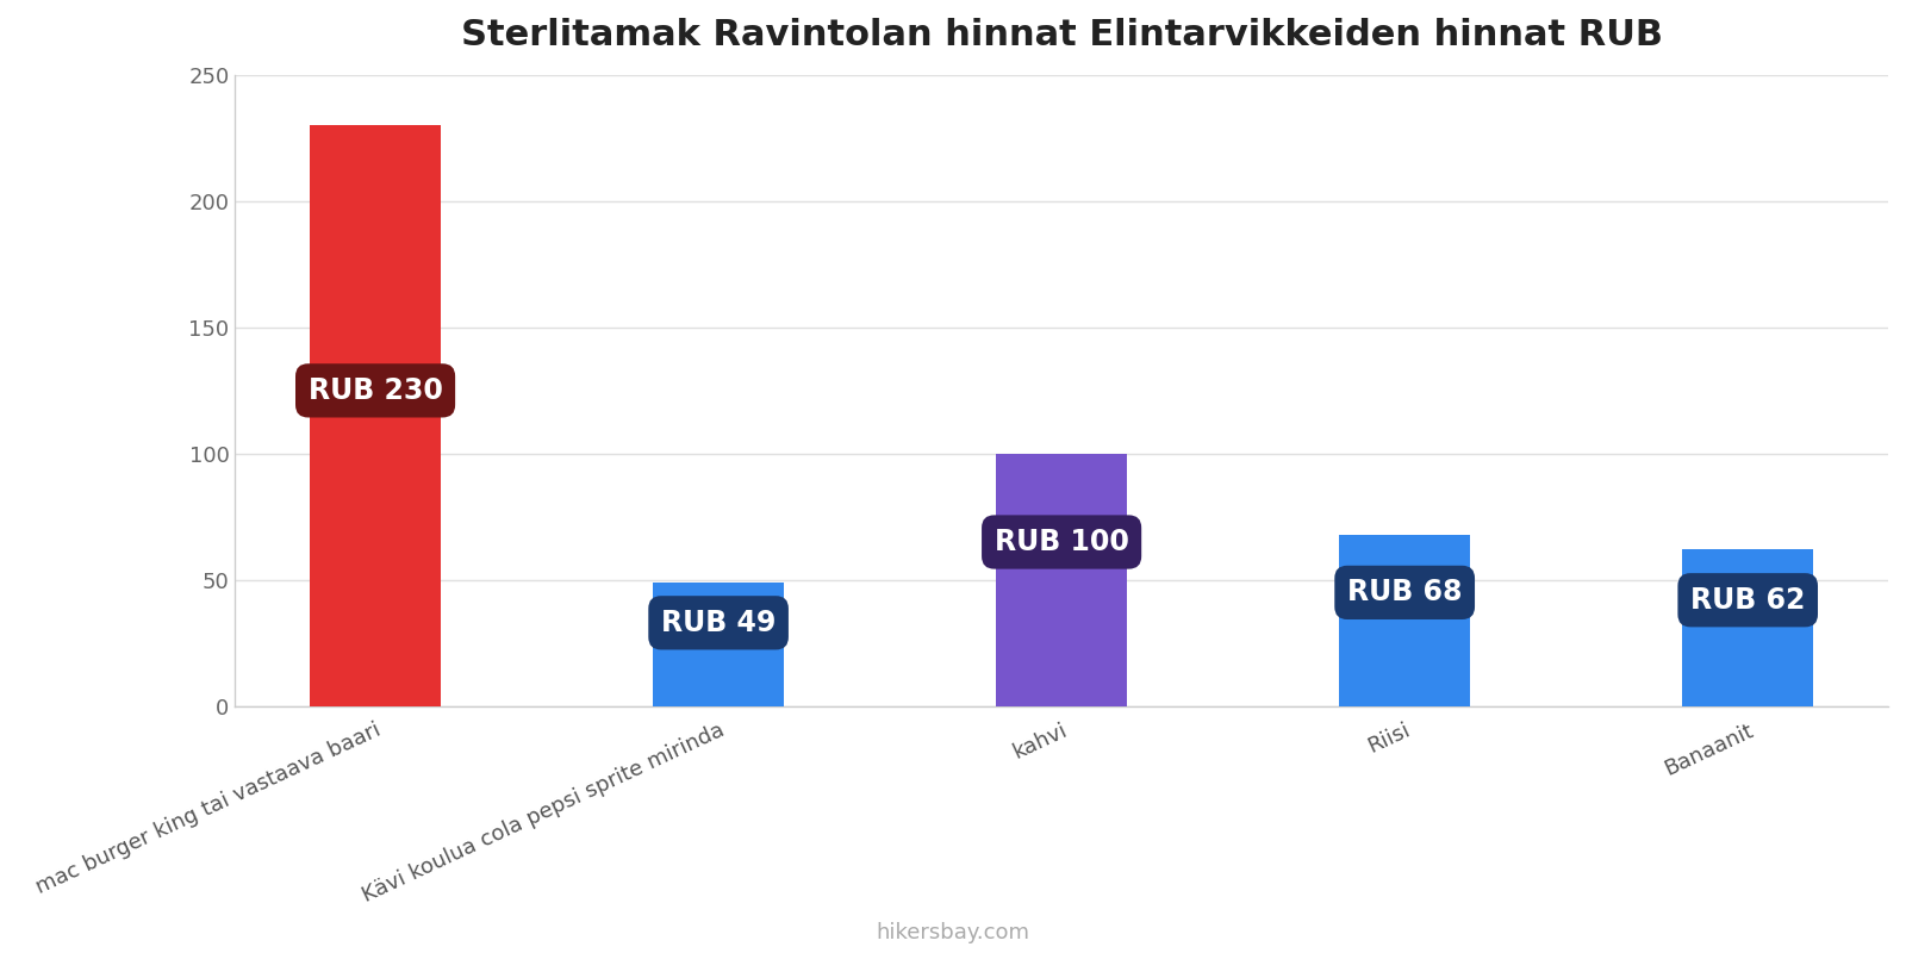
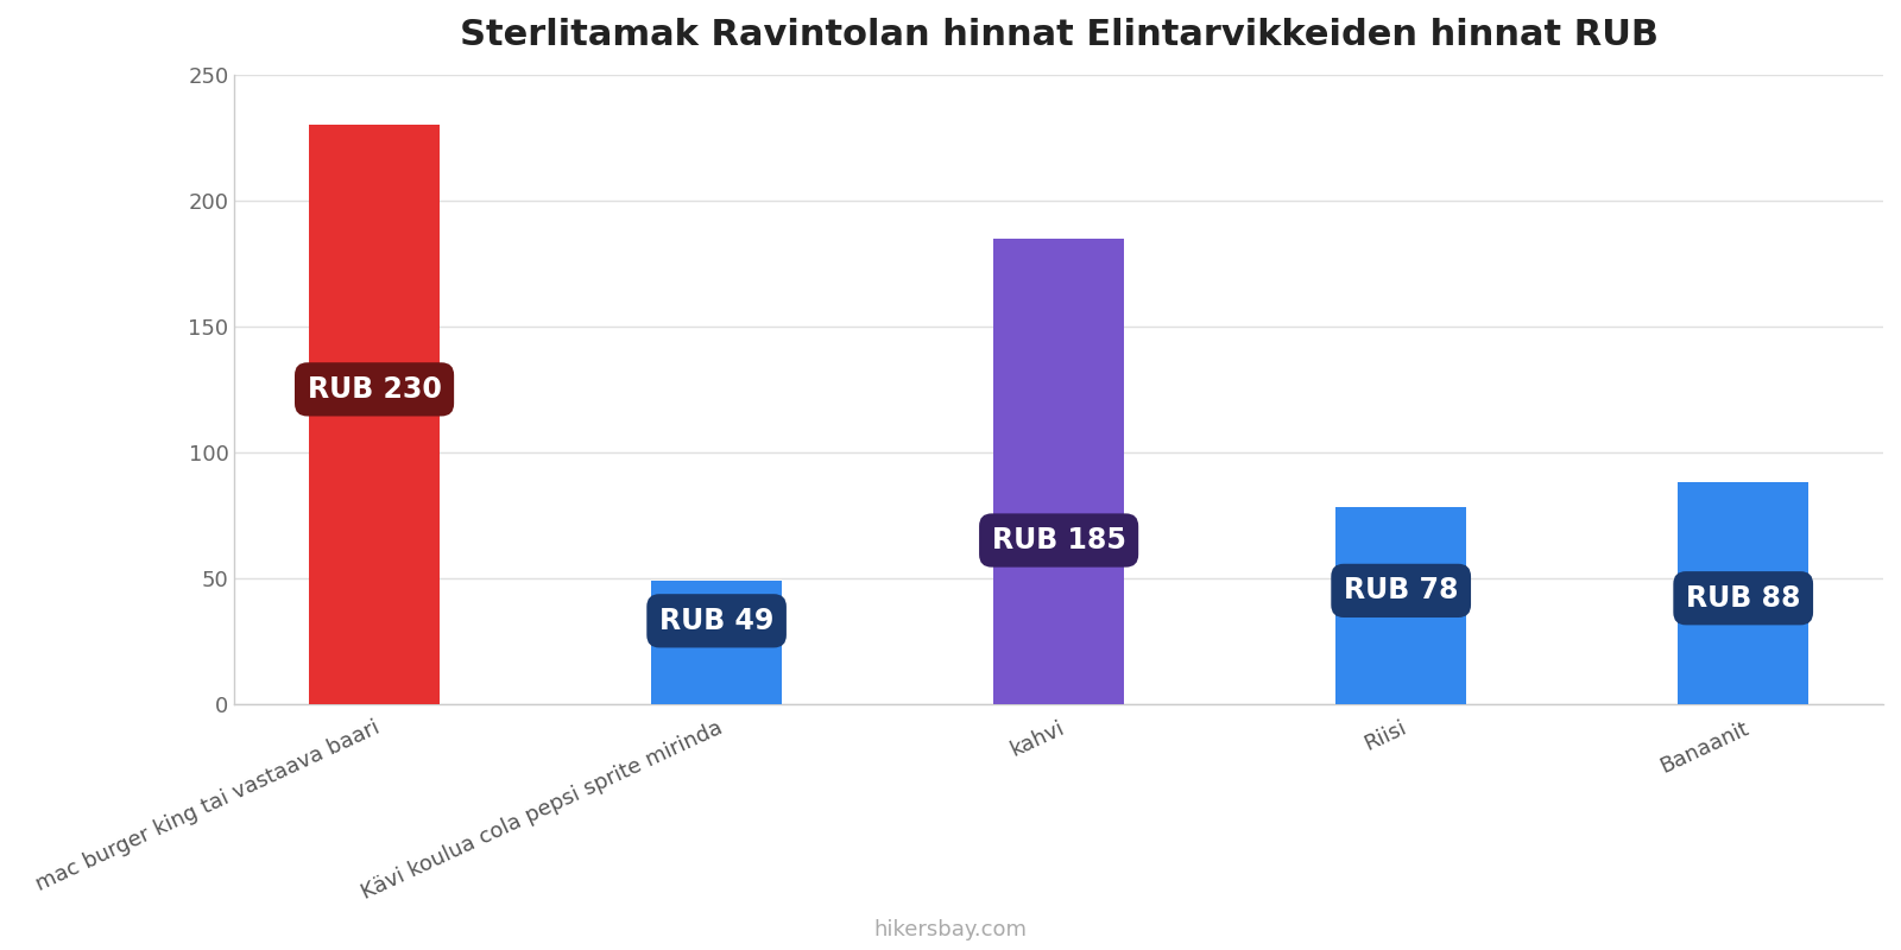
kahvi: 100 -> 185
Riisi: 68 -> 78
Banaanit: 62 -> 88
